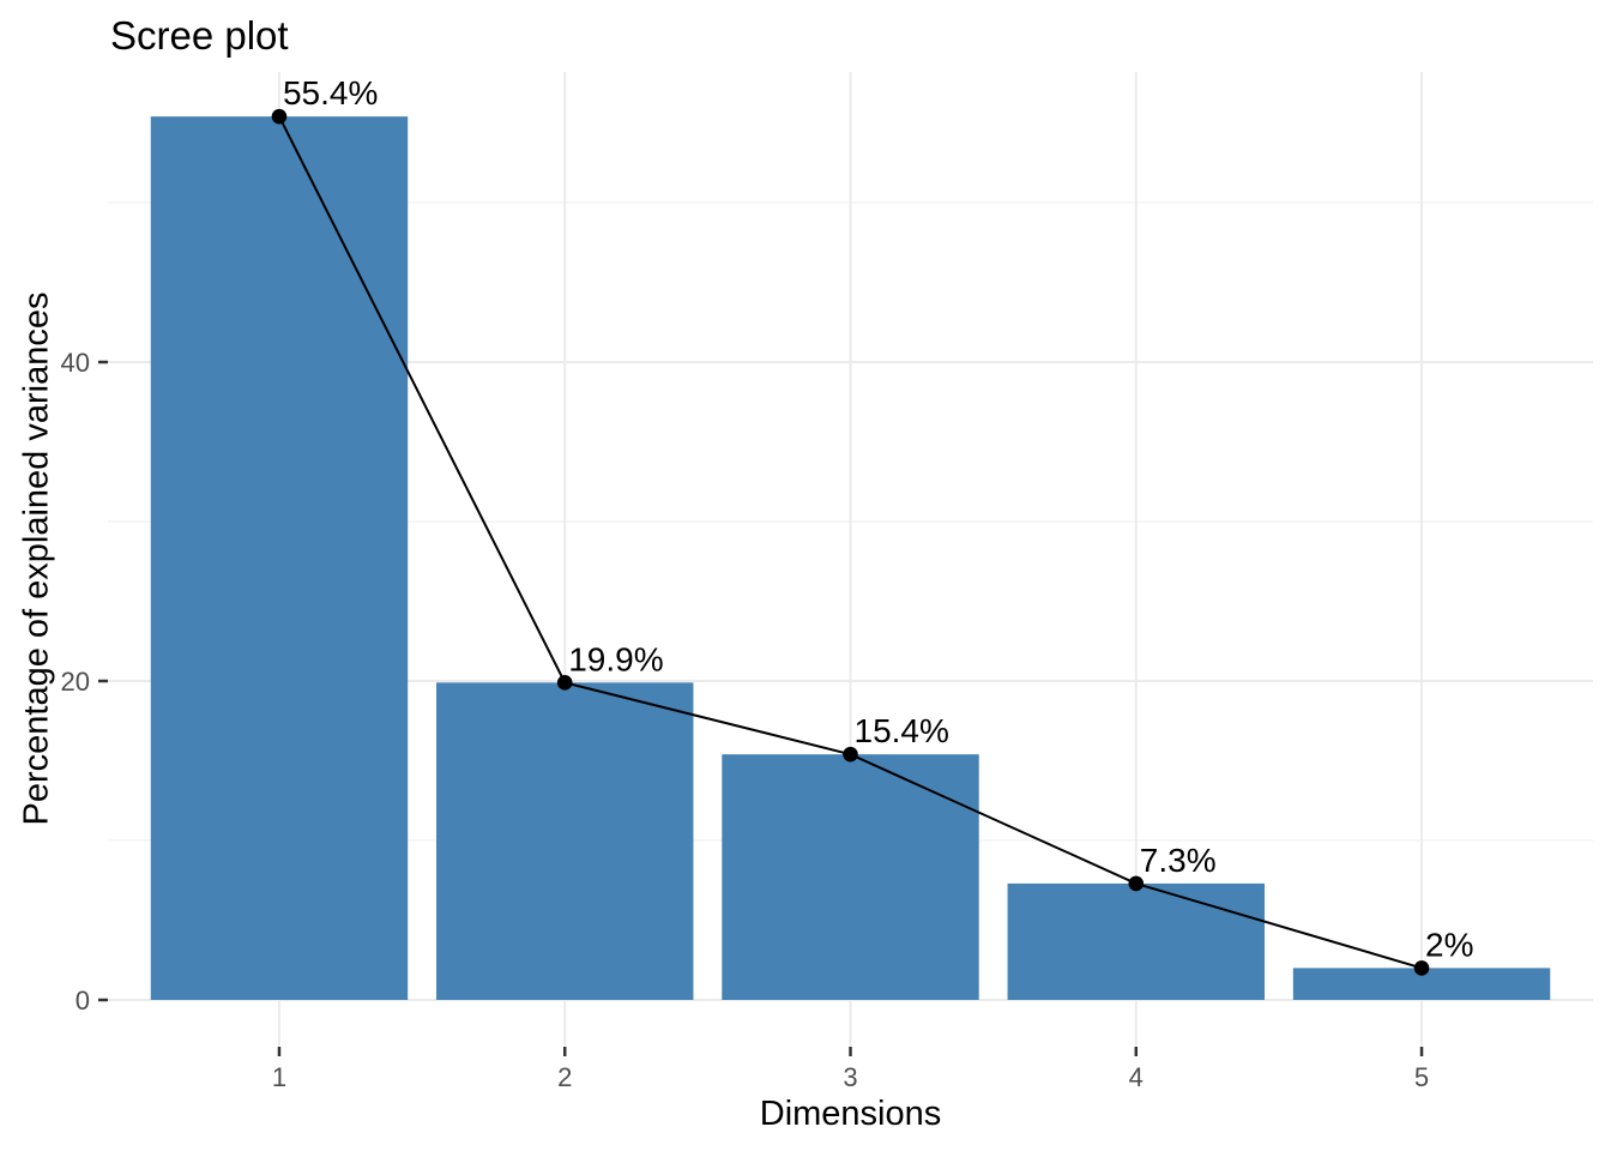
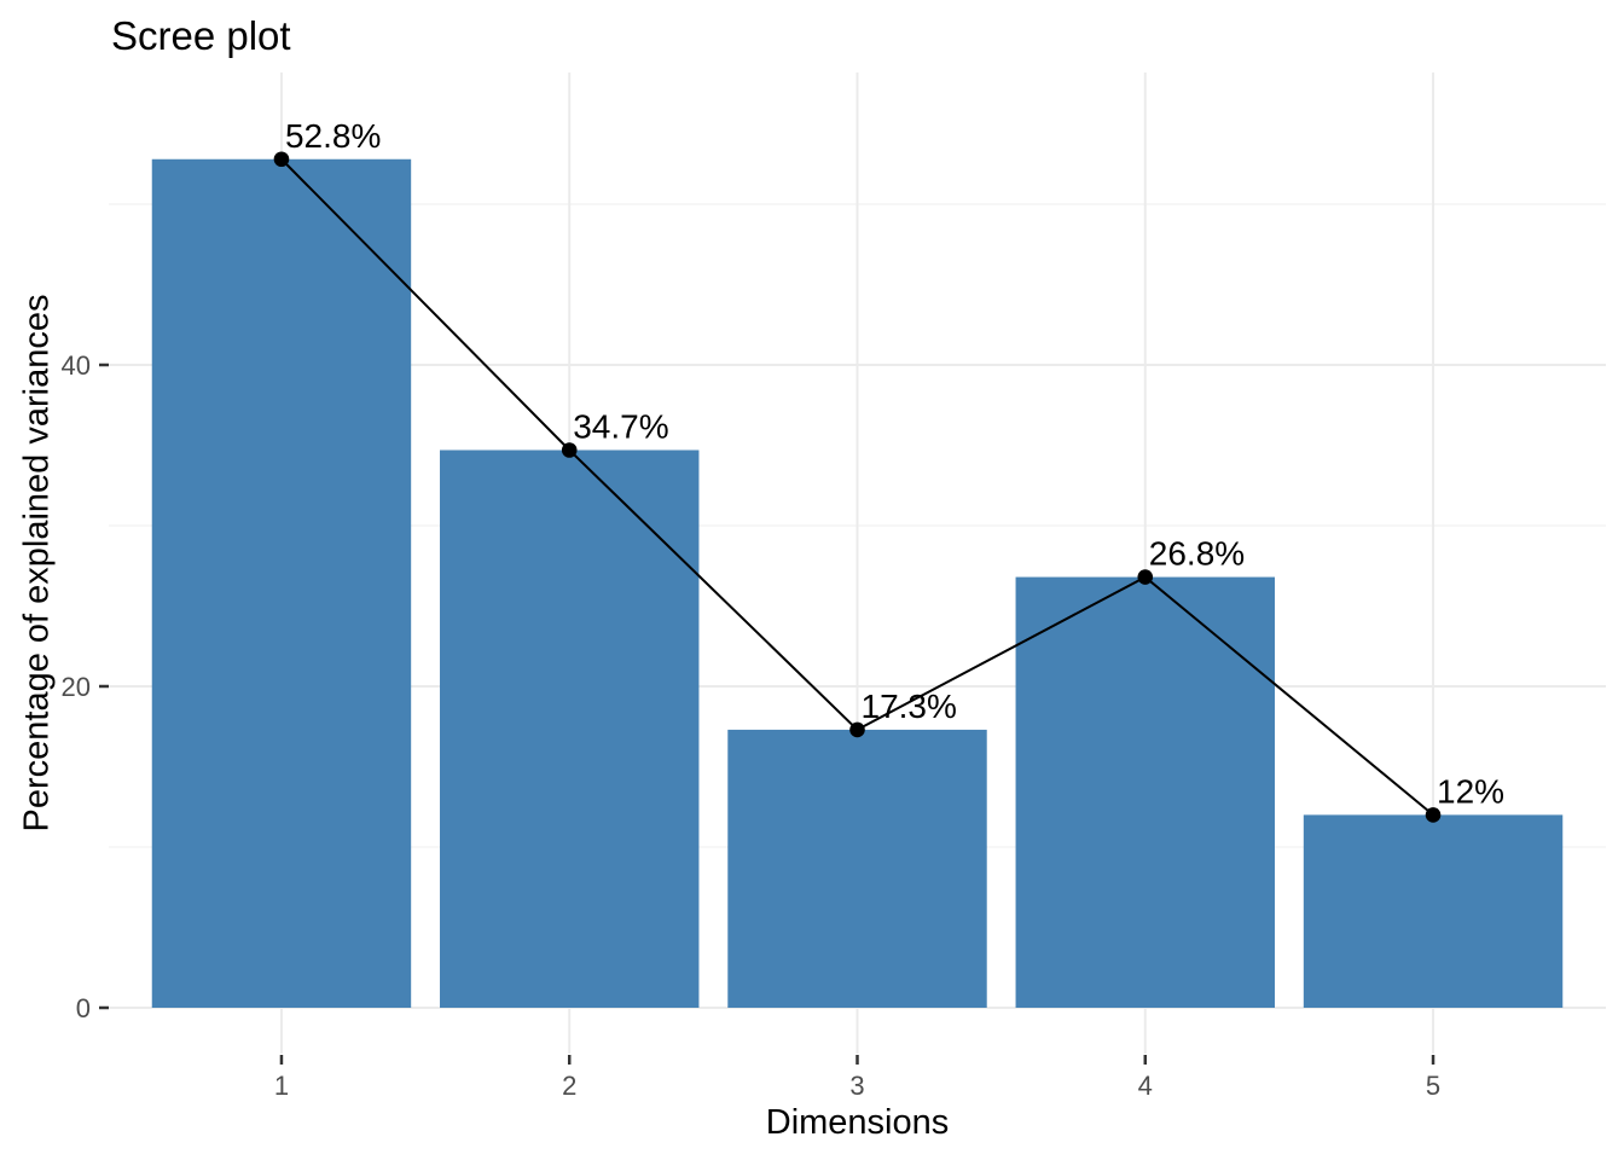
1: 55.4% -> 52.8%
2: 19.9% -> 34.7%
3: 15.4% -> 17.3%
4: 7.3% -> 26.8%
5: 2% -> 12%
